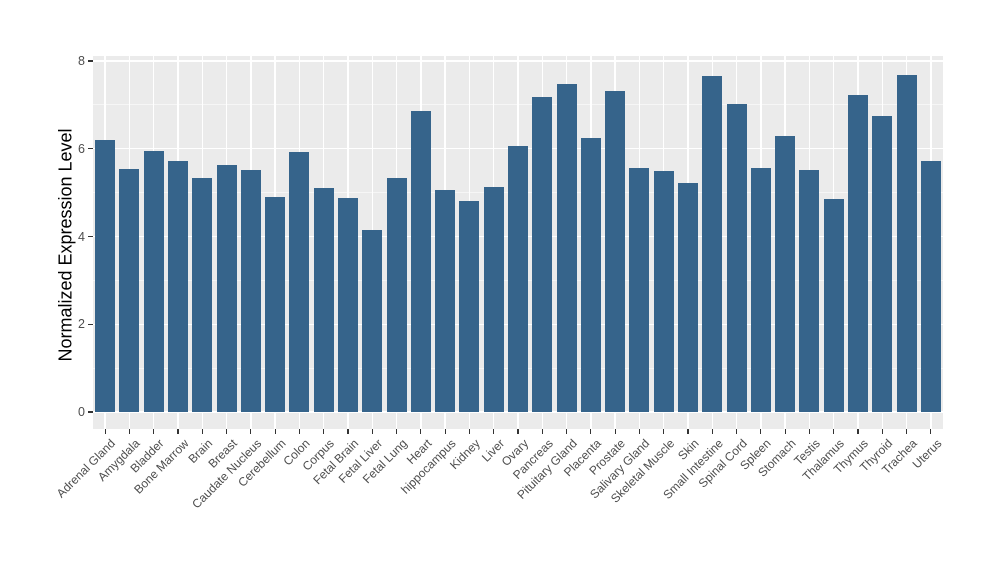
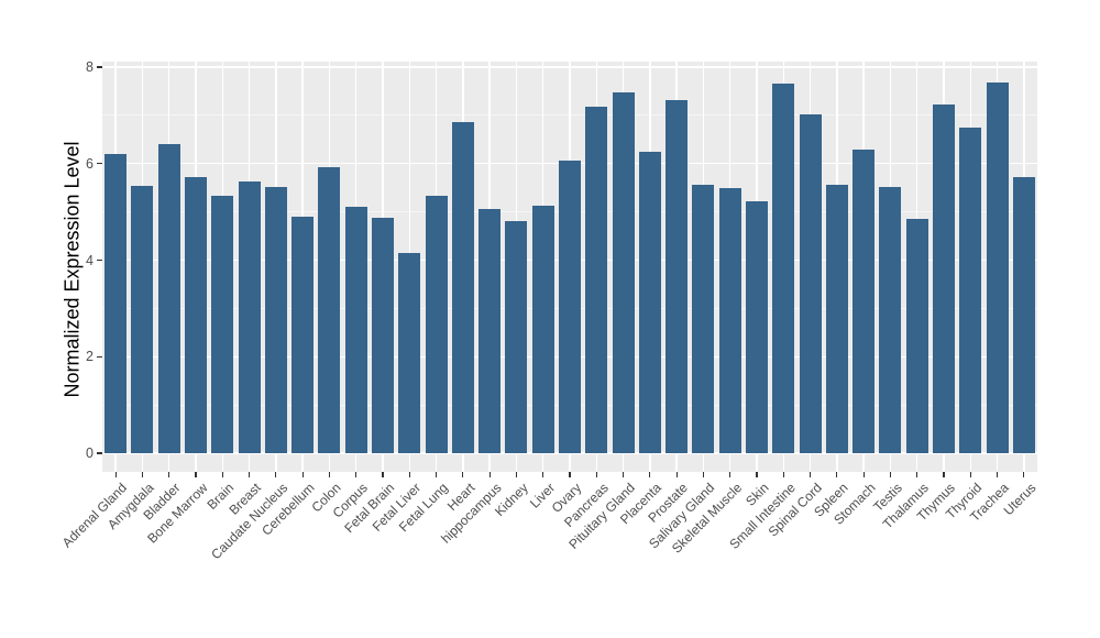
Bladder: 6.0 -> 6.4
